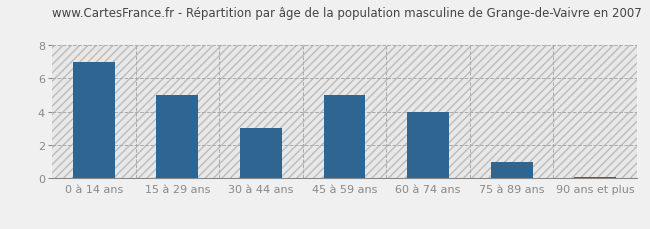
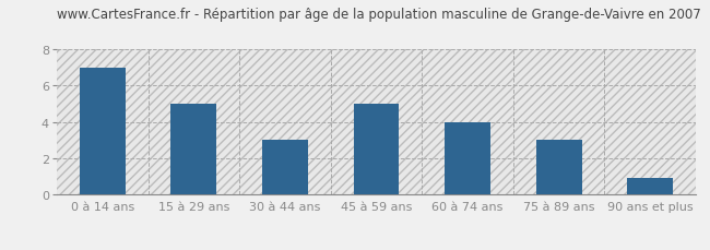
75 à 89 ans: 1.0 -> 3.0
90 ans et plus: 0.1 -> 0.9
